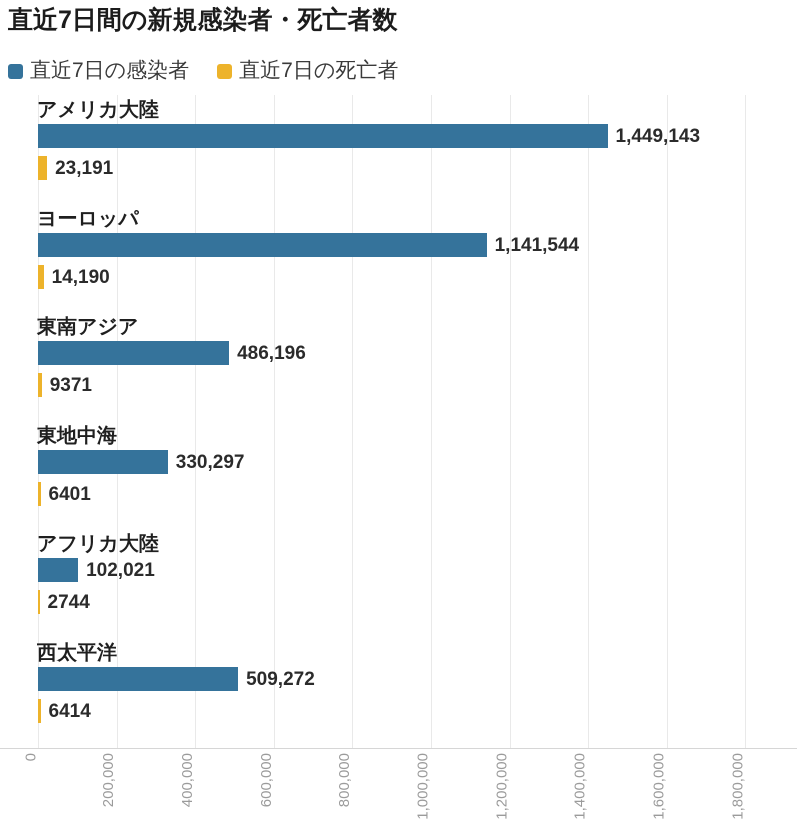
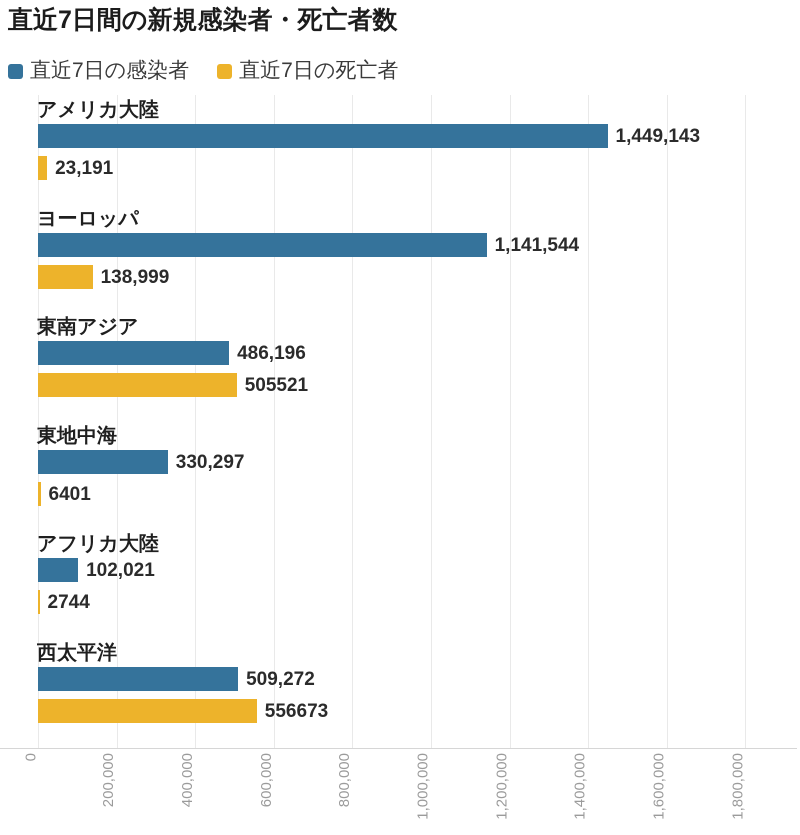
直近7日の死亡者/ヨーロッパ: 14,190 -> 138,999
直近7日の死亡者/東南アジア: 9371 -> 505521
直近7日の死亡者/西太平洋: 6414 -> 556673
